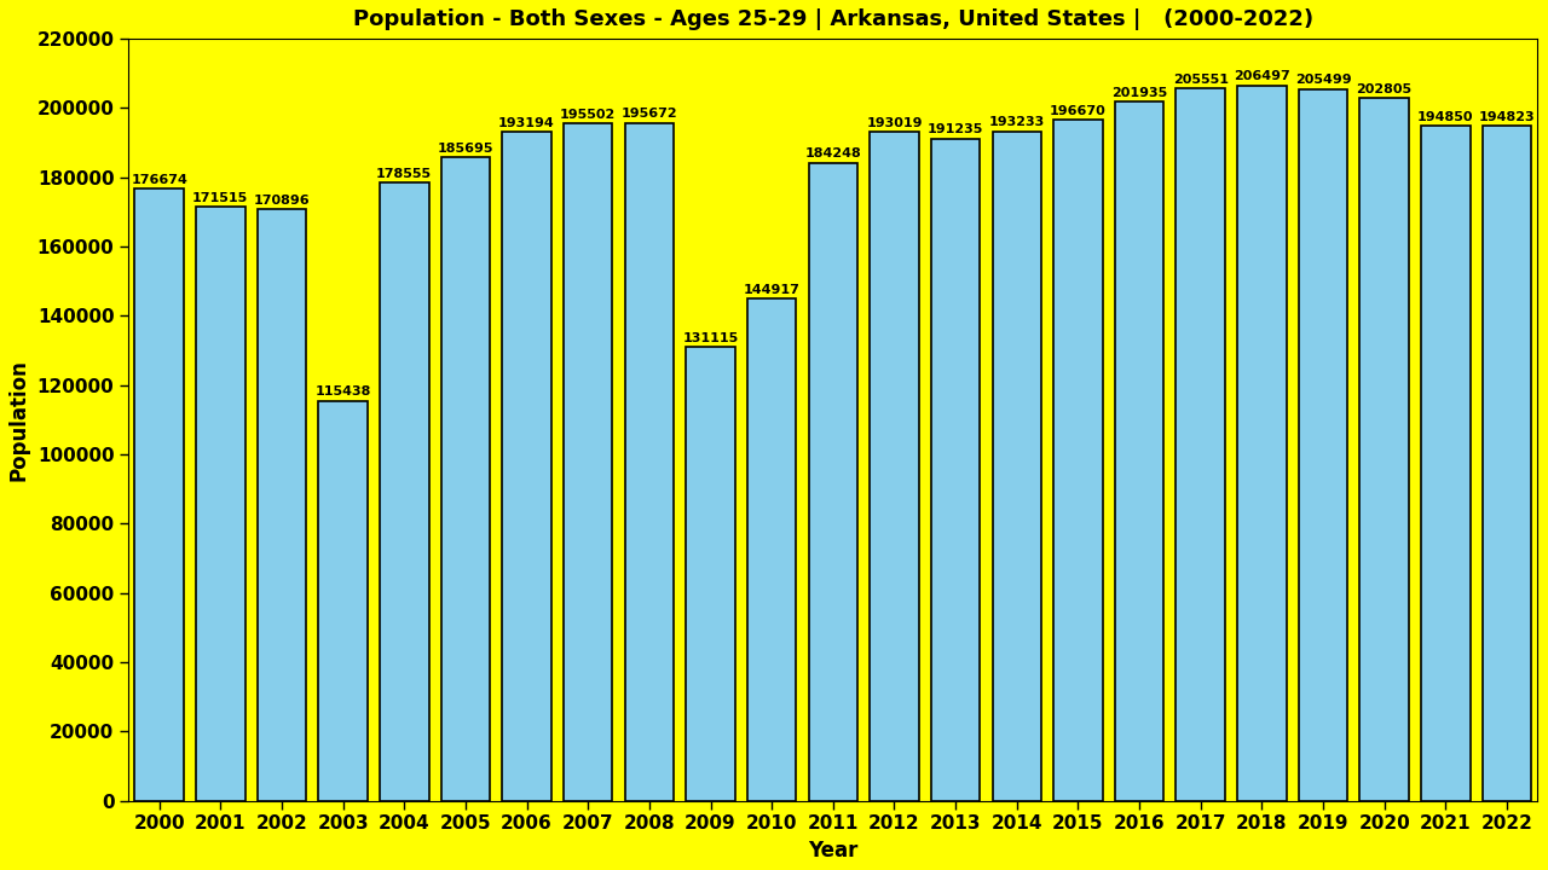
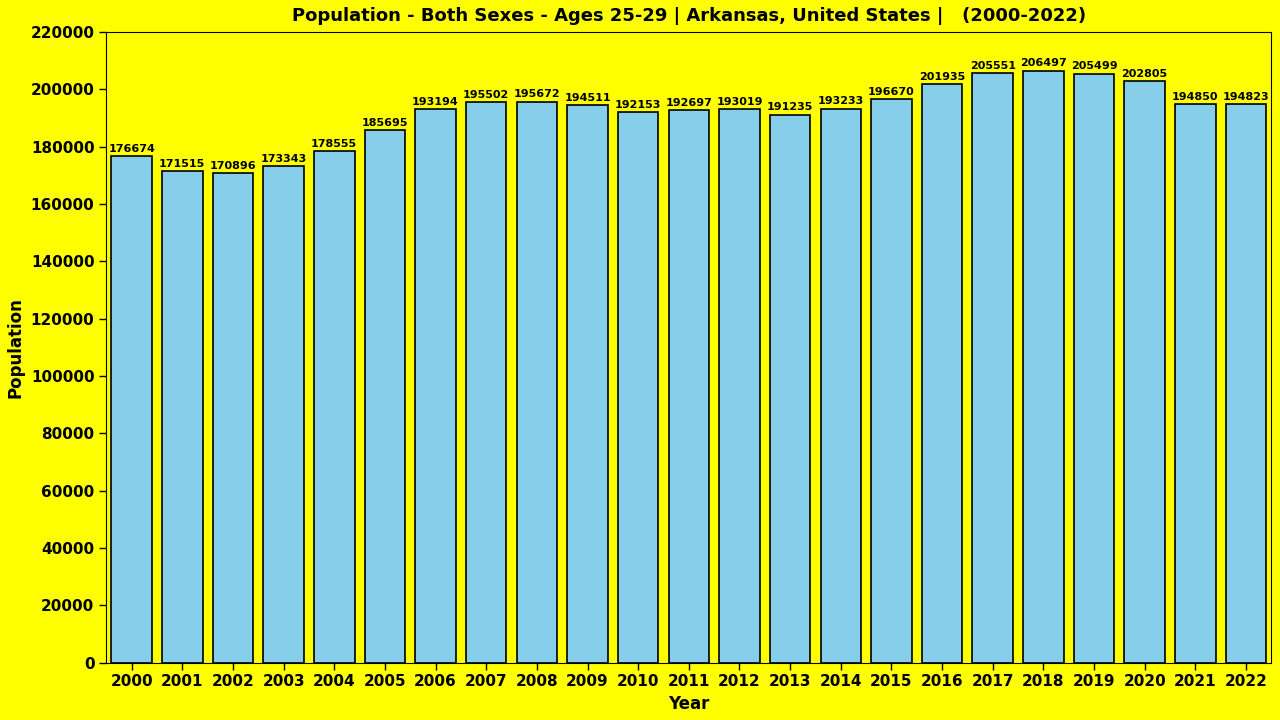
2003: 115438 -> 173343
2009: 131115 -> 194511
2010: 144917 -> 192153
2011: 184248 -> 192697
